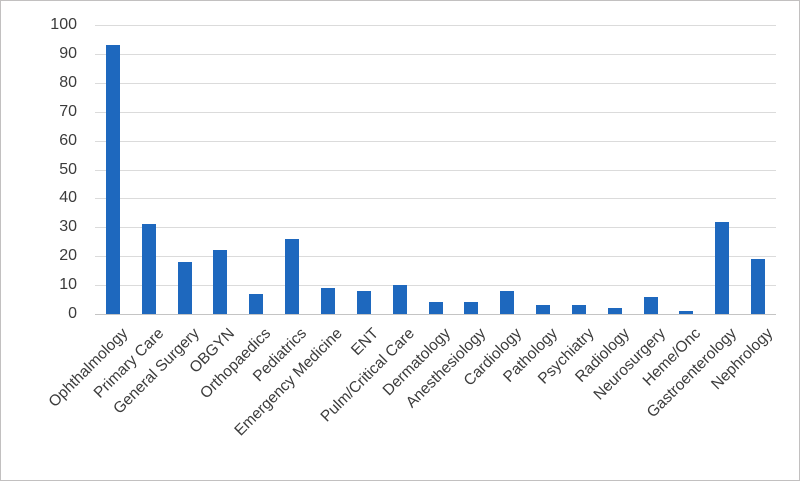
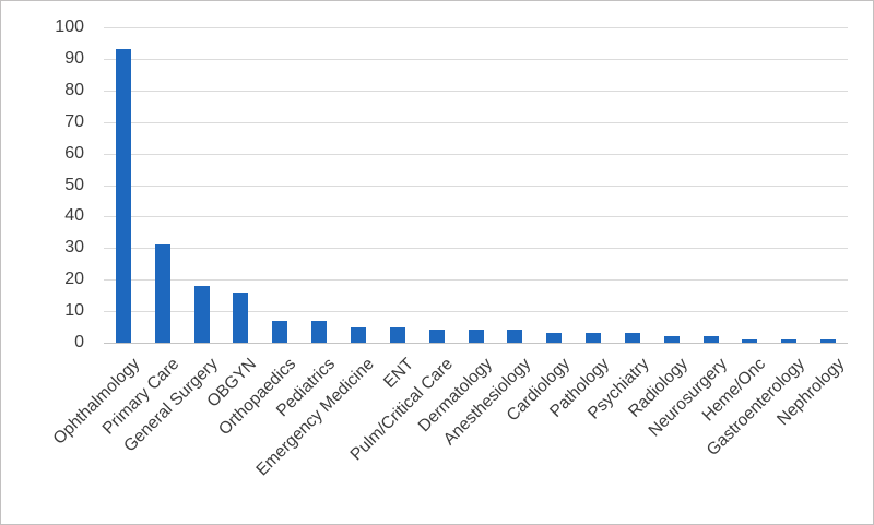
OBGYN: 22 -> 16
Pediatrics: 26 -> 7
Emergency Medicine: 9 -> 5
ENT: 8 -> 5
Pulm/Critical Care: 10 -> 4
Cardiology: 8 -> 3
Neurosurgery: 6 -> 2
Gastroenterology: 32 -> 1
Nephrology: 19 -> 1
